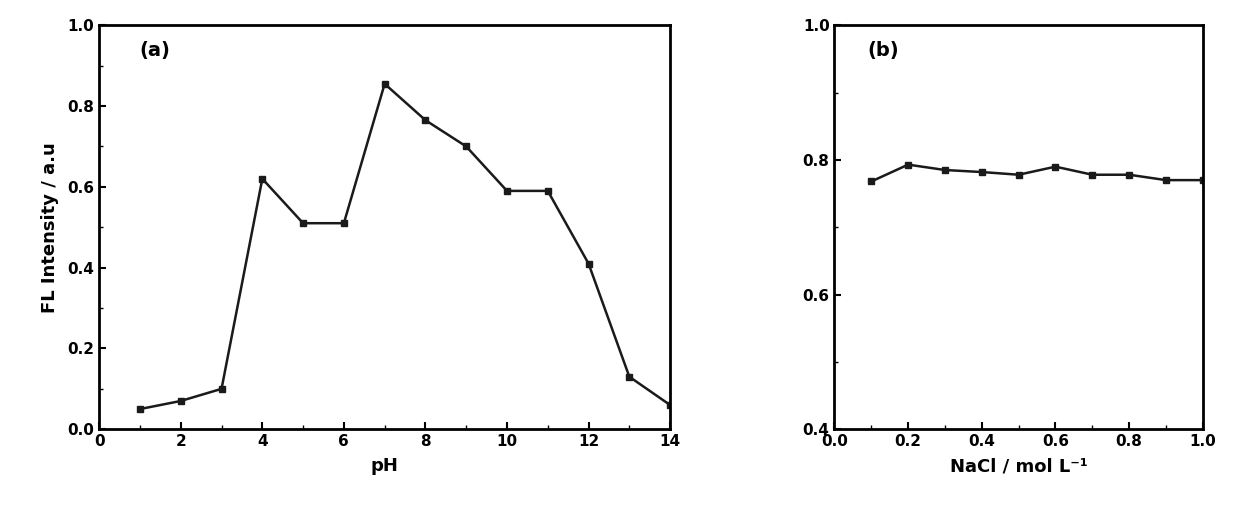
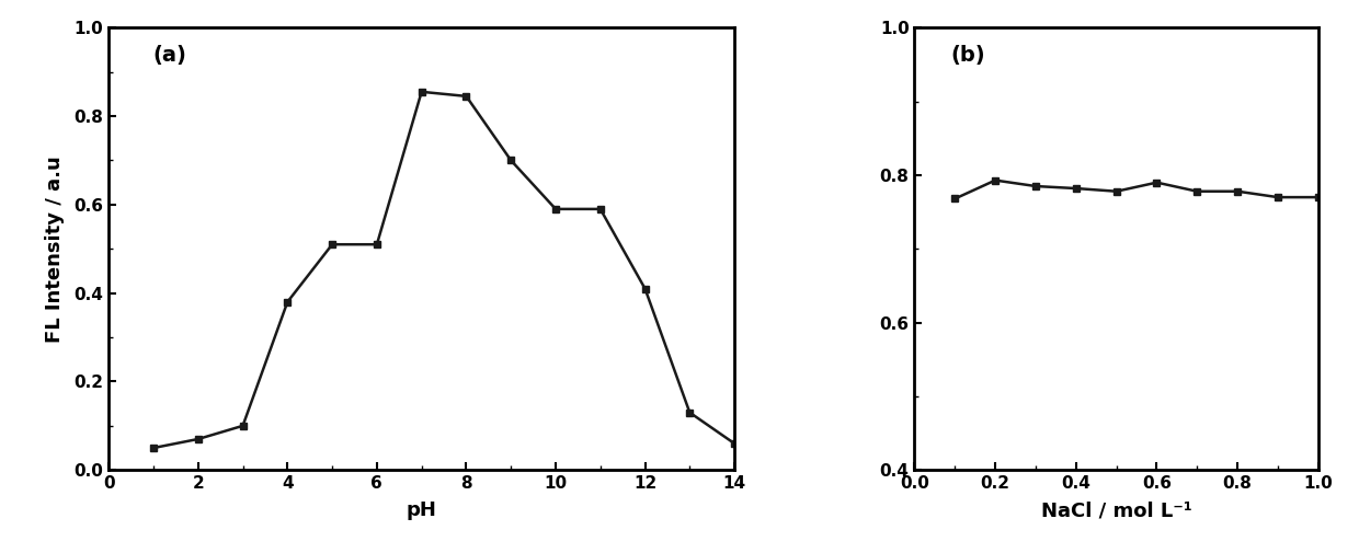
4: 0.620 -> 0.380
8: 0.765 -> 0.845
